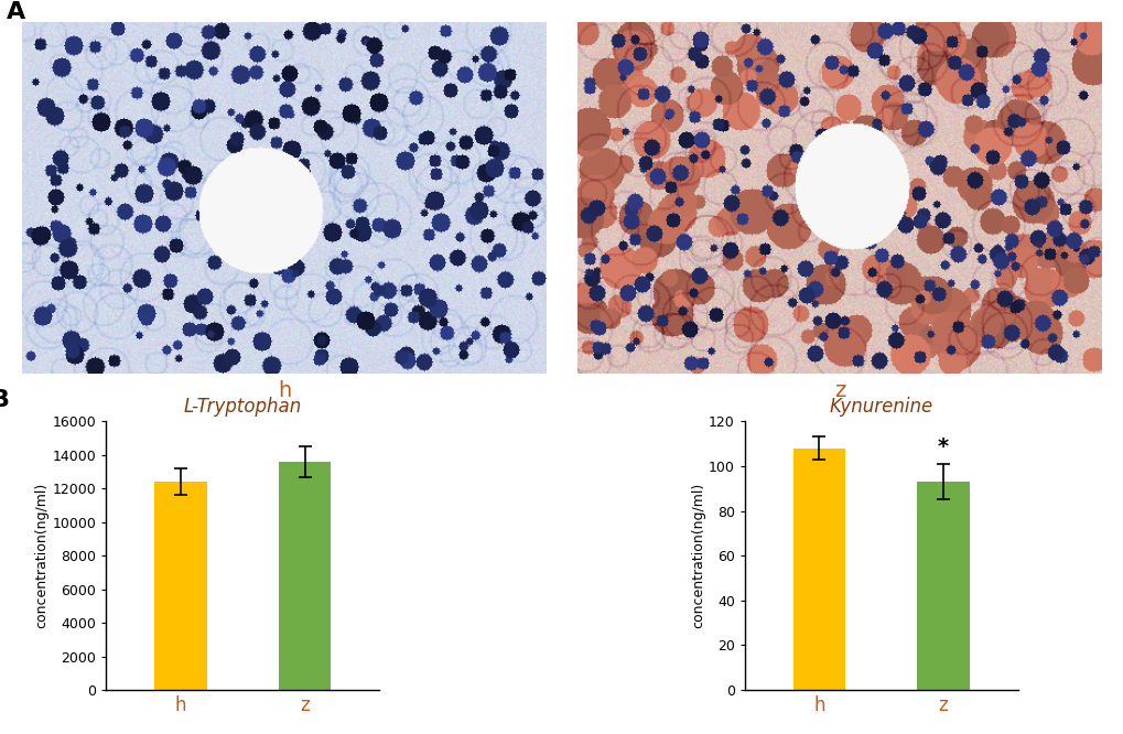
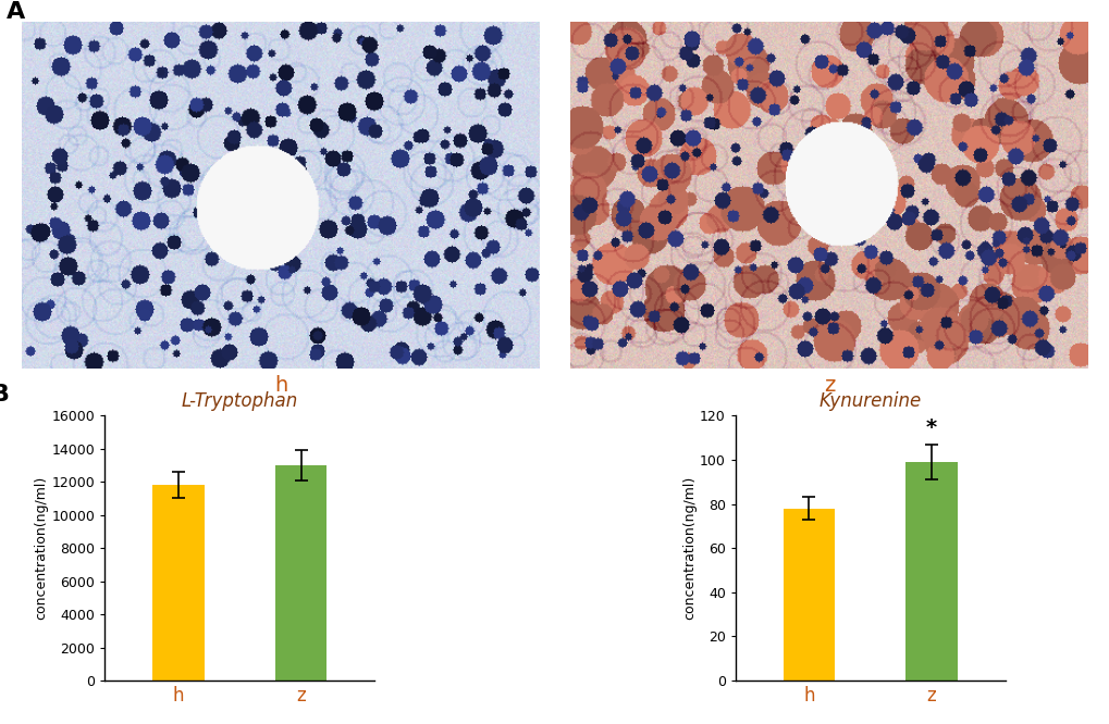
L-Tryptophan/h: 12400 -> 11800
L-Tryptophan/z: 13600 -> 13000
Kynurenine/h: 108 -> 78
Kynurenine/z: 93 -> 99
